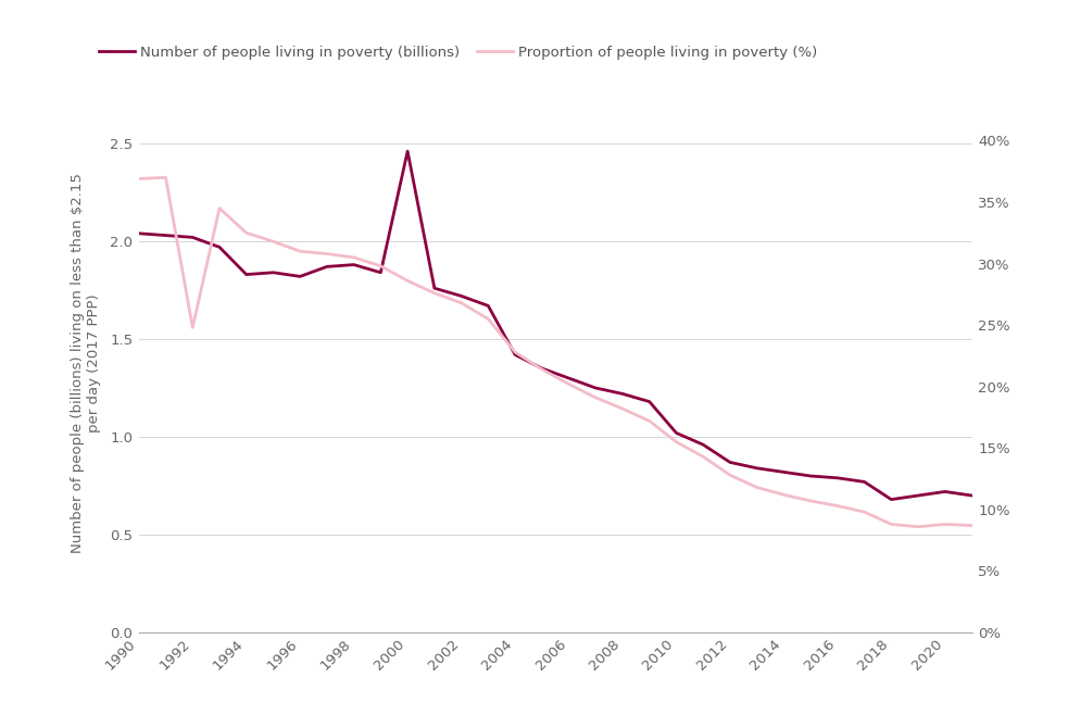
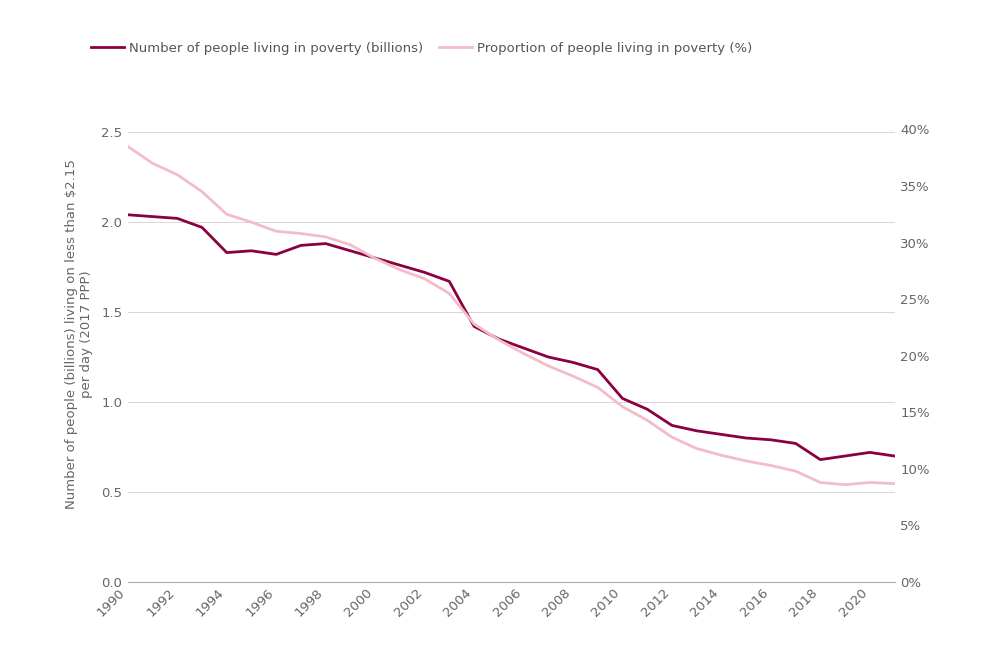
Proportion of people living in poverty (%)/1990: 36.9% -> 38.5%
Proportion of people living in poverty (%)/1992: 24.8% -> 36.0%
Number of people living in poverty (billions)/2000: 2.46 -> 1.80
